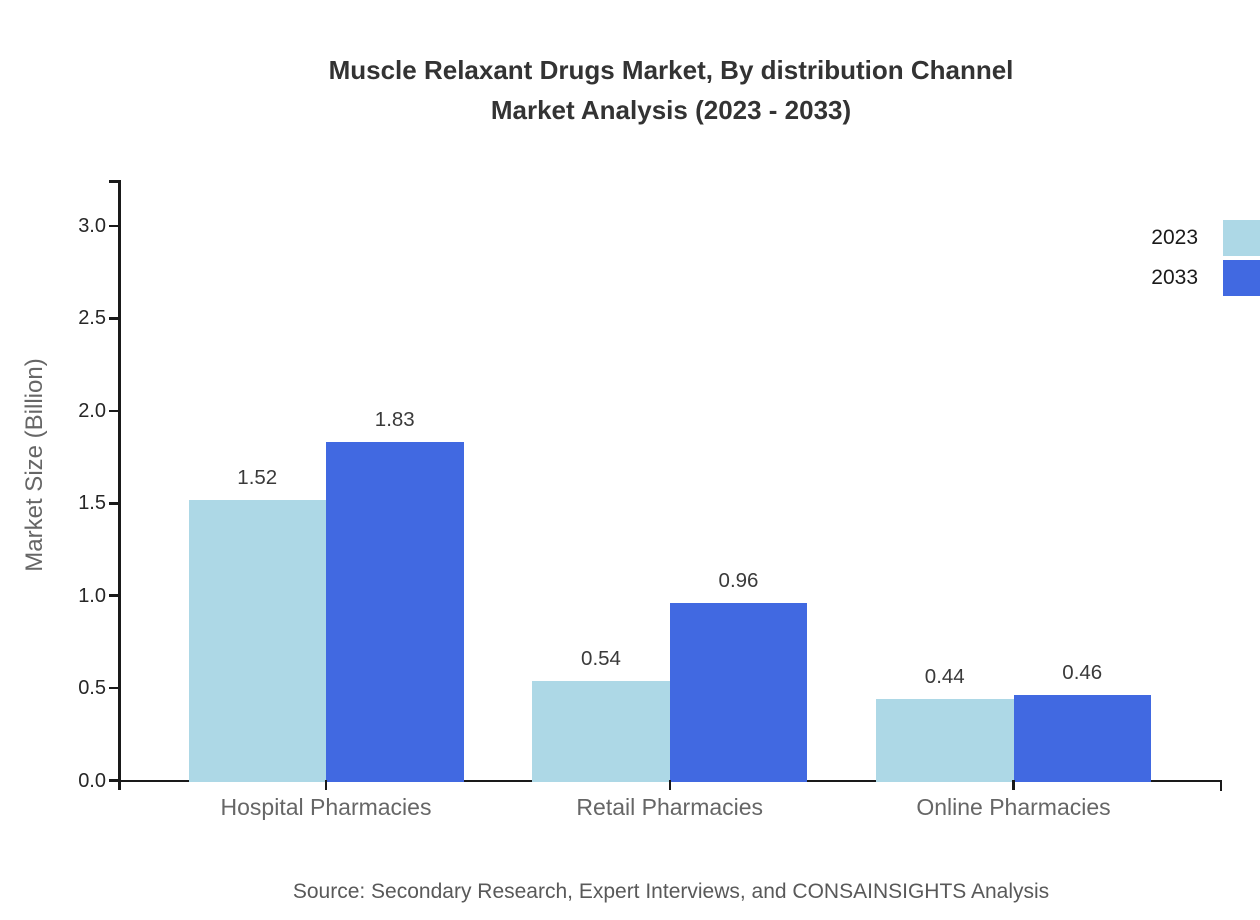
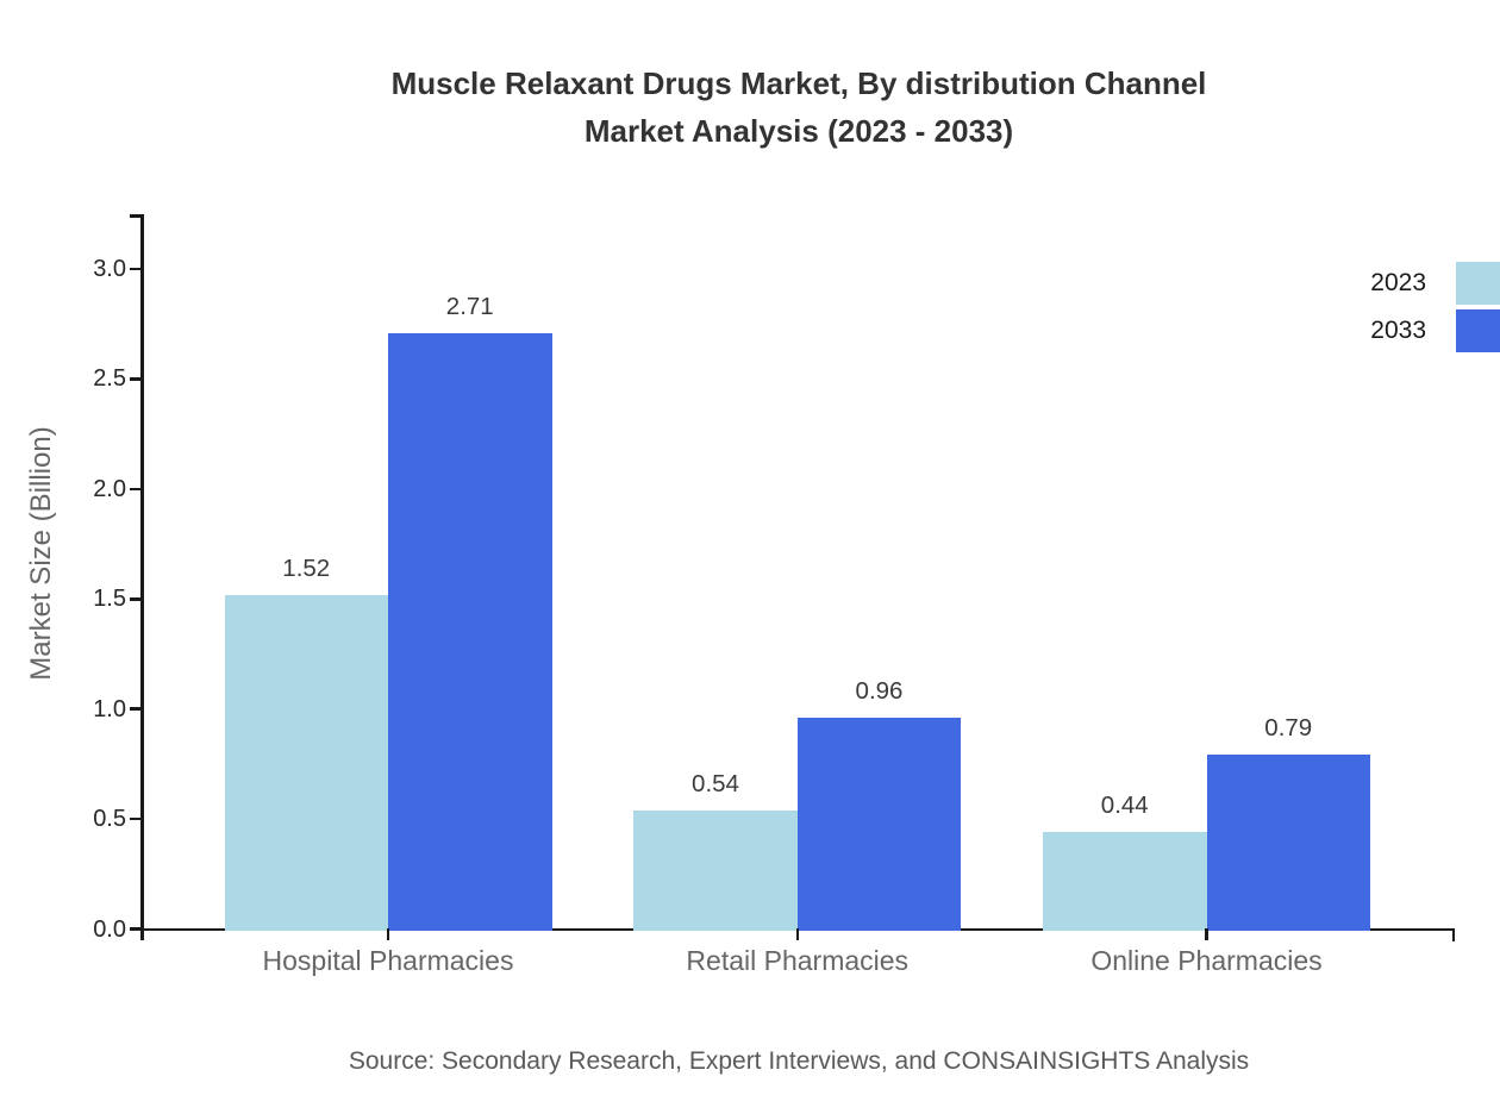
2033/Hospital Pharmacies: 1.83 -> 2.71
2033/Online Pharmacies: 0.46 -> 0.79
